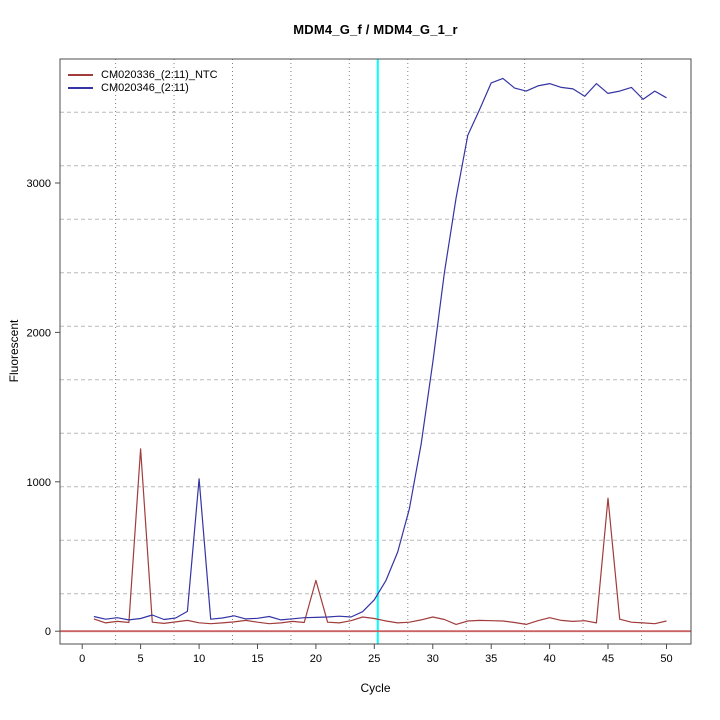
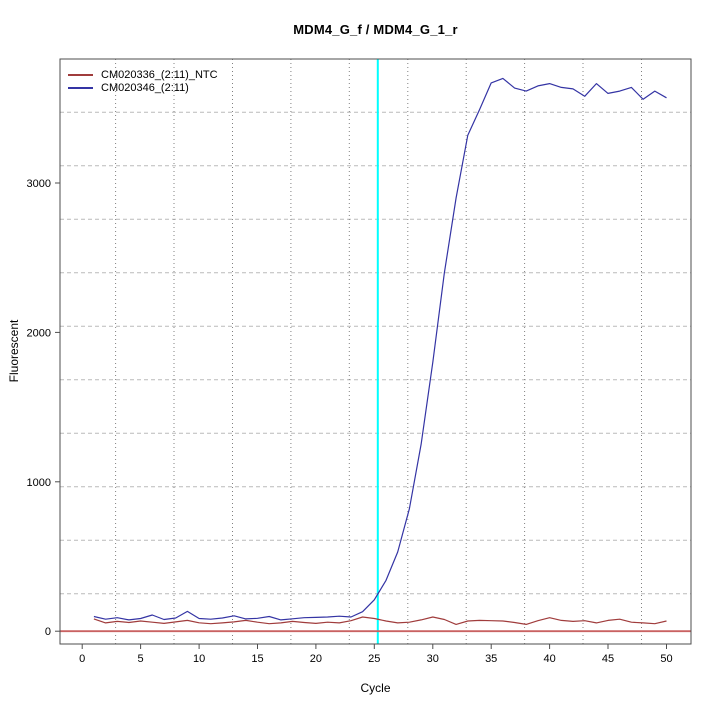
CM020336_(2:11)_NTC/5: 1220 -> 70
CM020346_(2:11)/10: 1020 -> 80
CM020336_(2:11)_NTC/20: 340 -> 50
CM020336_(2:11)_NTC/45: 890 -> 70
